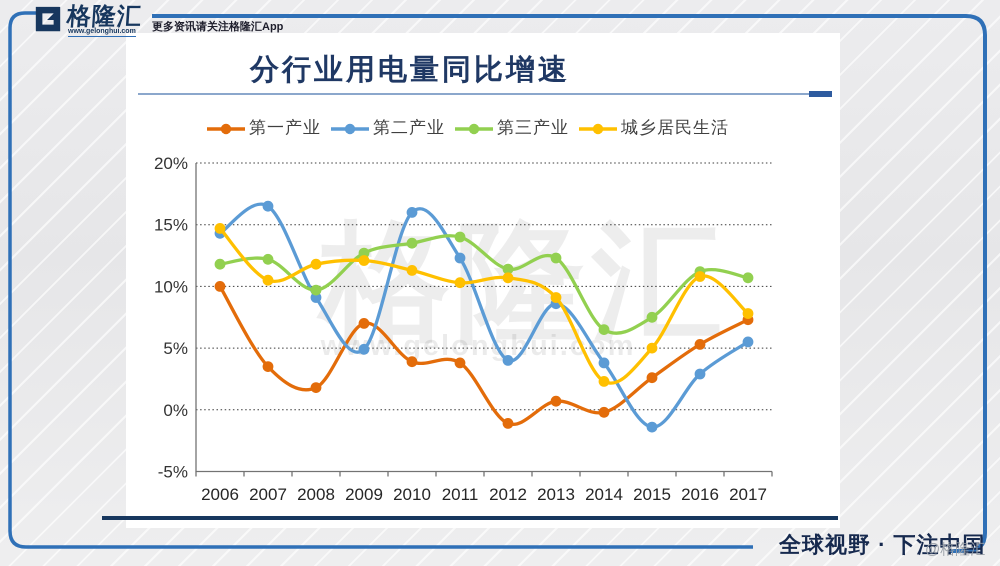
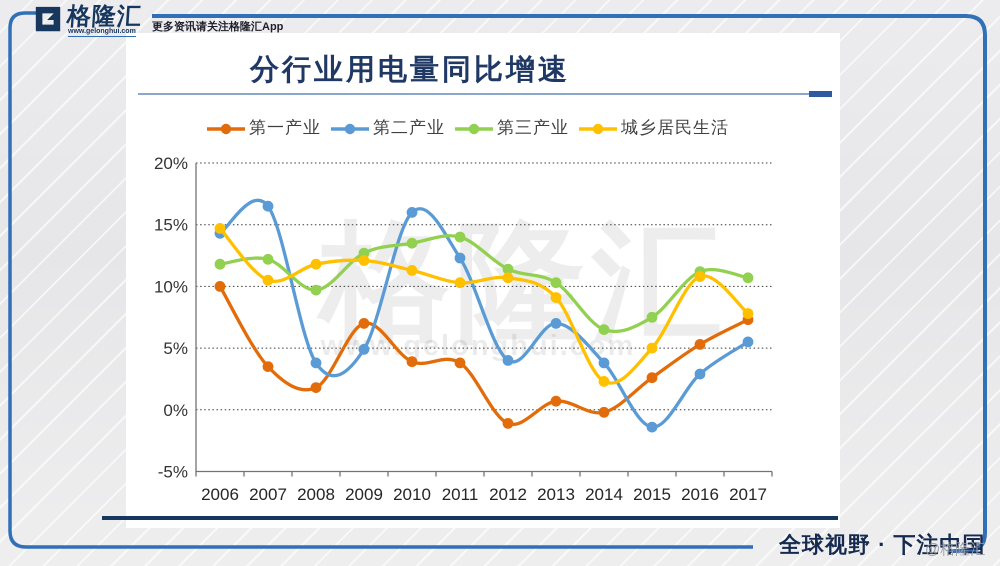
第二产业/2008: 9.1% -> 3.8%
第二产业/2013: 8.6% -> 7.0%
第三产业/2013: 12.3% -> 10.3%
